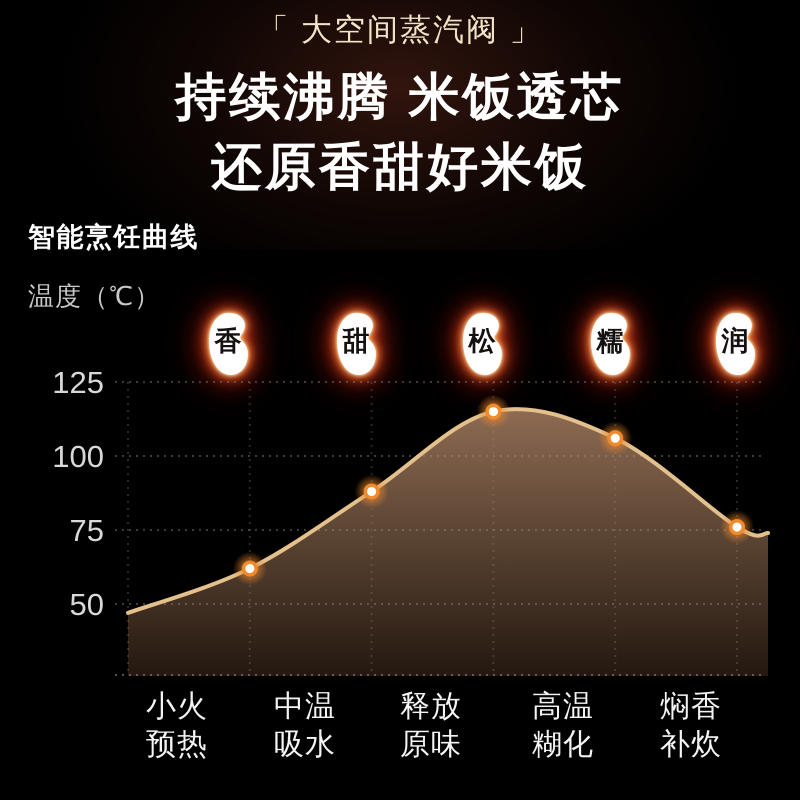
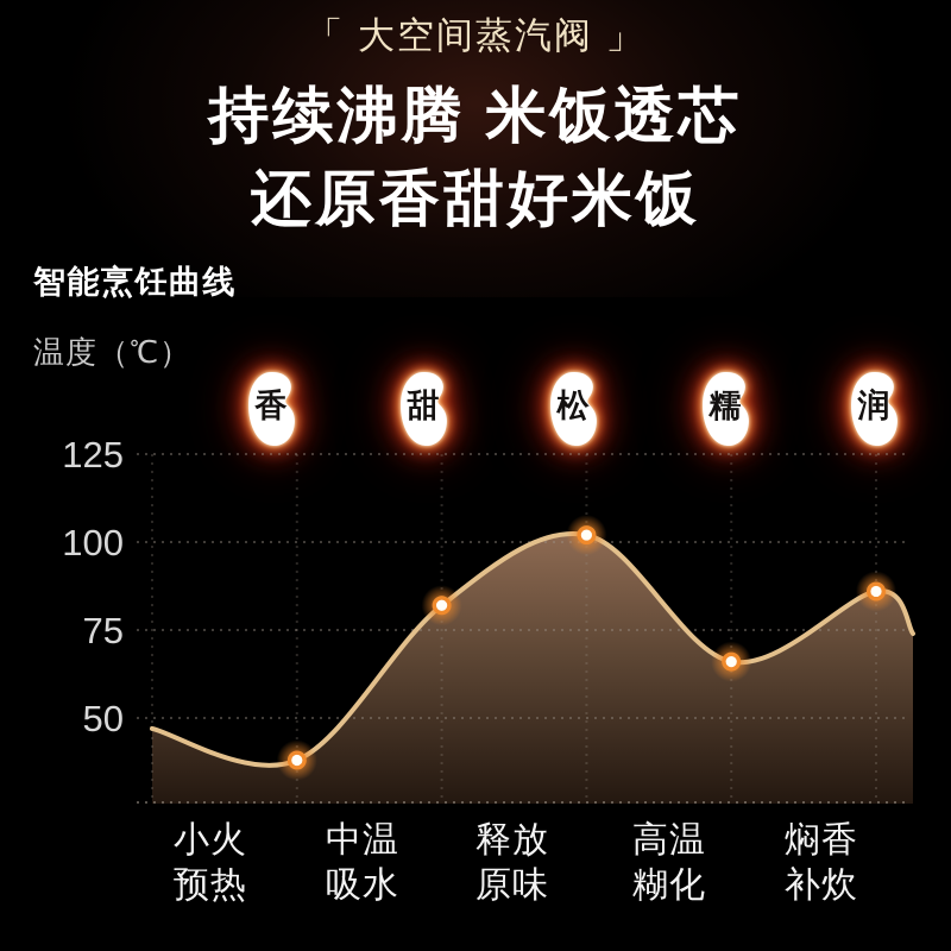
小火预热: 62 -> 38
中温吸水: 88 -> 82
释放原味: 115 -> 102
高温糊化: 106 -> 66
焖香补炊: 76 -> 86
